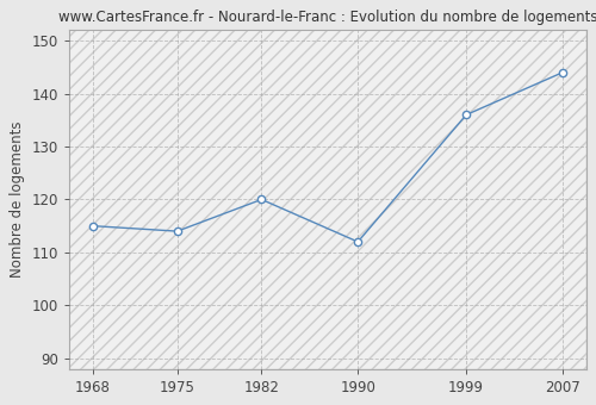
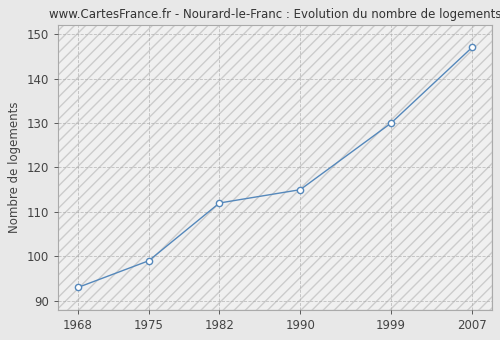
1968: 115 -> 93
1975: 114 -> 99
1982: 120 -> 112
1990: 112 -> 115
1999: 136 -> 130
2007: 144 -> 147
